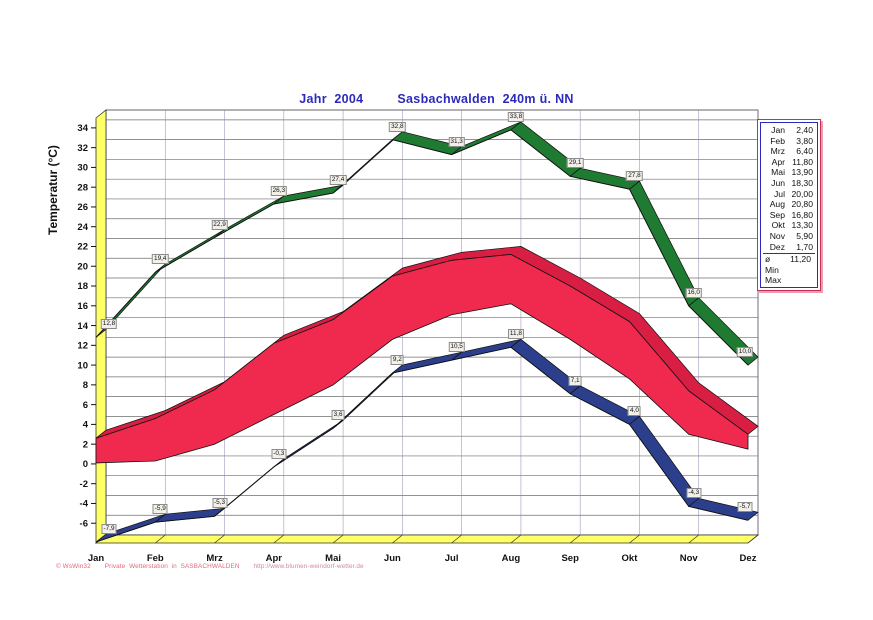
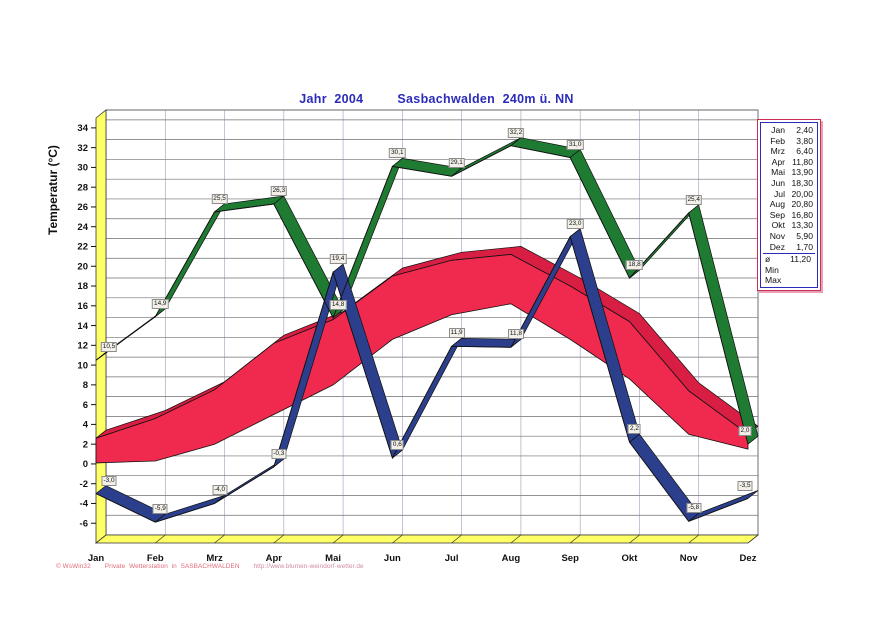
Max/Jan: 12,8 -> 10,5
Min/Jan: -7,9 -> -3,0
Max/Feb: 19,4 -> 14,9
Max/Mrz: 22,9 -> 25,5
Min/Mrz: -5,3 -> -4,0
Max/Mai: 27,4 -> 14,8
Min/Mai: 3,6 -> 19,4
Max/Jun: 32,8 -> 30,1
Min/Jun: 9,2 -> 0,6
Max/Jul: 31,3 -> 29,1
Min/Jul: 10,5 -> 11,9
Max/Aug: 33,8 -> 32,2
Max/Sep: 29,1 -> 31,0
Min/Sep: 7,1 -> 23,0
Max/Okt: 27,8 -> 18,8
Min/Okt: 4,0 -> 2,2
Max/Nov: 16,0 -> 25,4
Min/Nov: -4,3 -> -5,8
Max/Dez: 10,0 -> 2,0
Min/Dez: -5,7 -> -3,5
